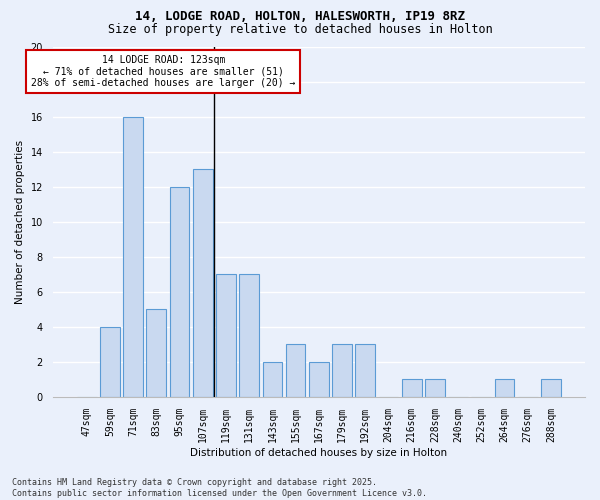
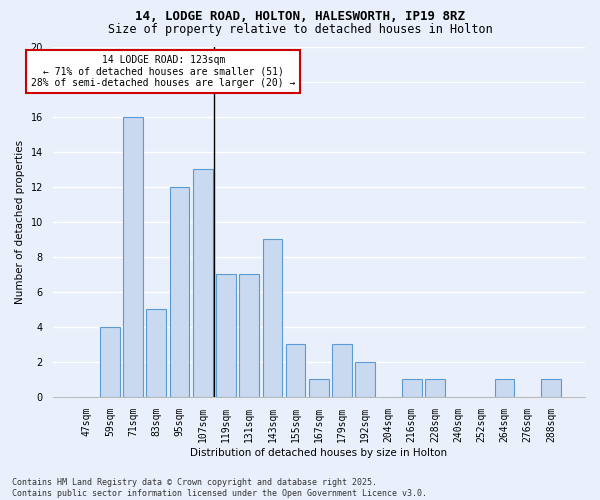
143sqm: 2 -> 9
167sqm: 2 -> 1
192sqm: 3 -> 2
